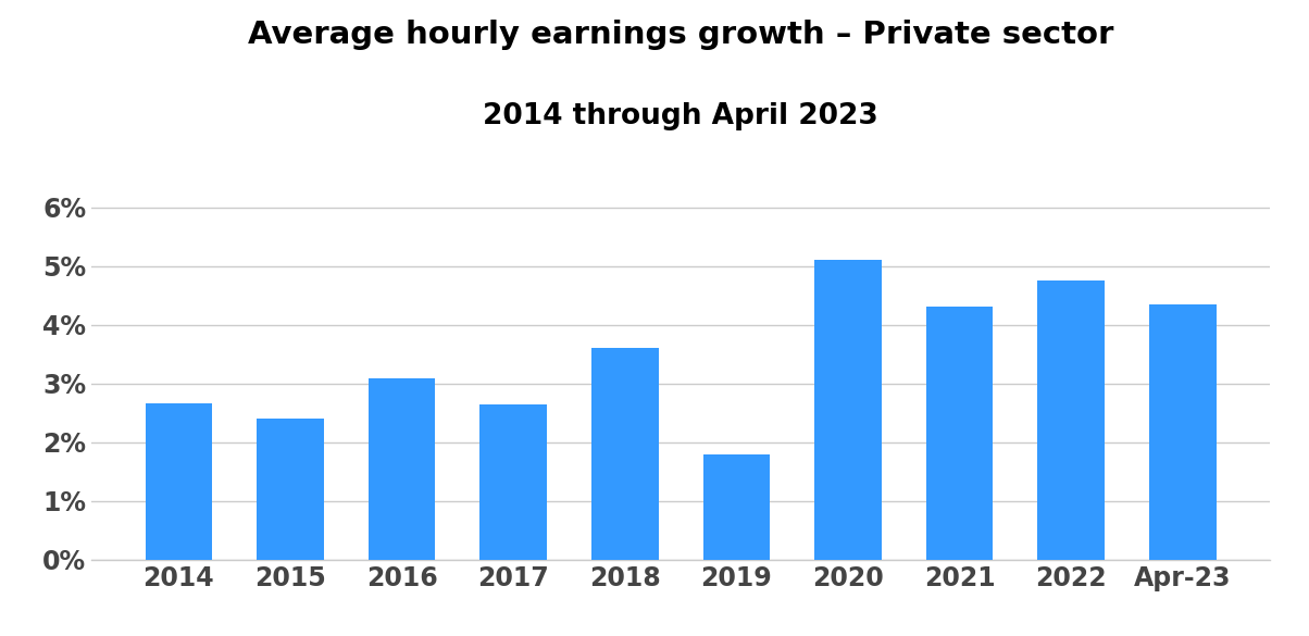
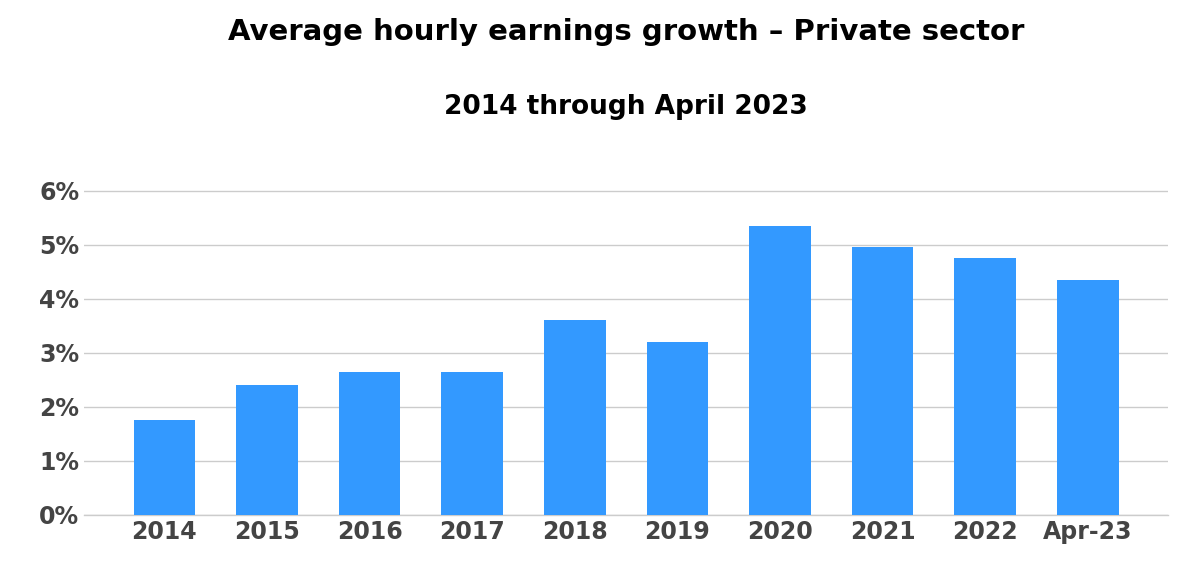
2014: 2.66% -> 1.75%
2016: 3.08% -> 2.65%
2019: 1.80% -> 3.20%
2020: 5.10% -> 5.35%
2021: 4.32% -> 4.95%
